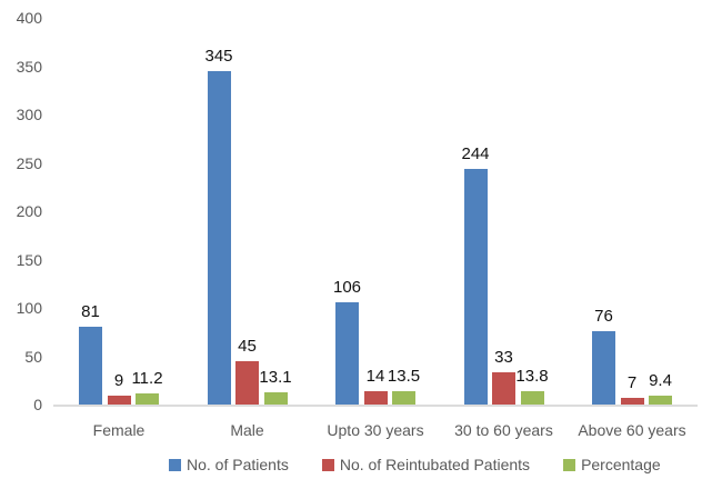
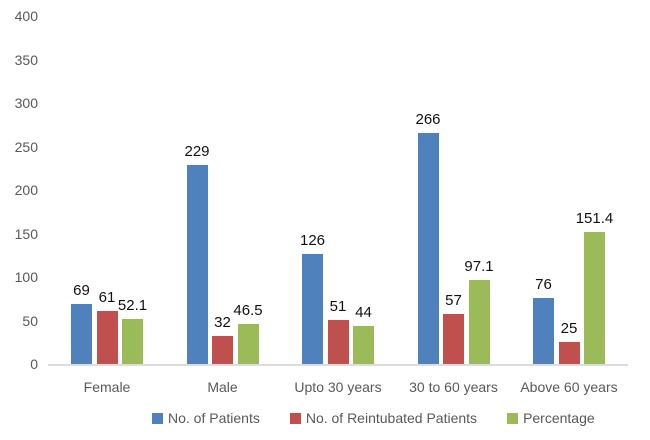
No. of Patients/Female: 81 -> 69
No. of Reintubated Patients/Female: 9 -> 61
Percentage/Female: 11.2 -> 52.1
No. of Patients/Male: 345 -> 229
No. of Reintubated Patients/Male: 45 -> 32
Percentage/Male: 13.1 -> 46.5
No. of Patients/Upto 30 years: 106 -> 126
No. of Reintubated Patients/Upto 30 years: 14 -> 51
Percentage/Upto 30 years: 13.5 -> 44
No. of Patients/30 to 60 years: 244 -> 266
No. of Reintubated Patients/30 to 60 years: 33 -> 57
Percentage/30 to 60 years: 13.8 -> 97.1
No. of Reintubated Patients/Above 60 years: 7 -> 25
Percentage/Above 60 years: 9.4 -> 151.4
